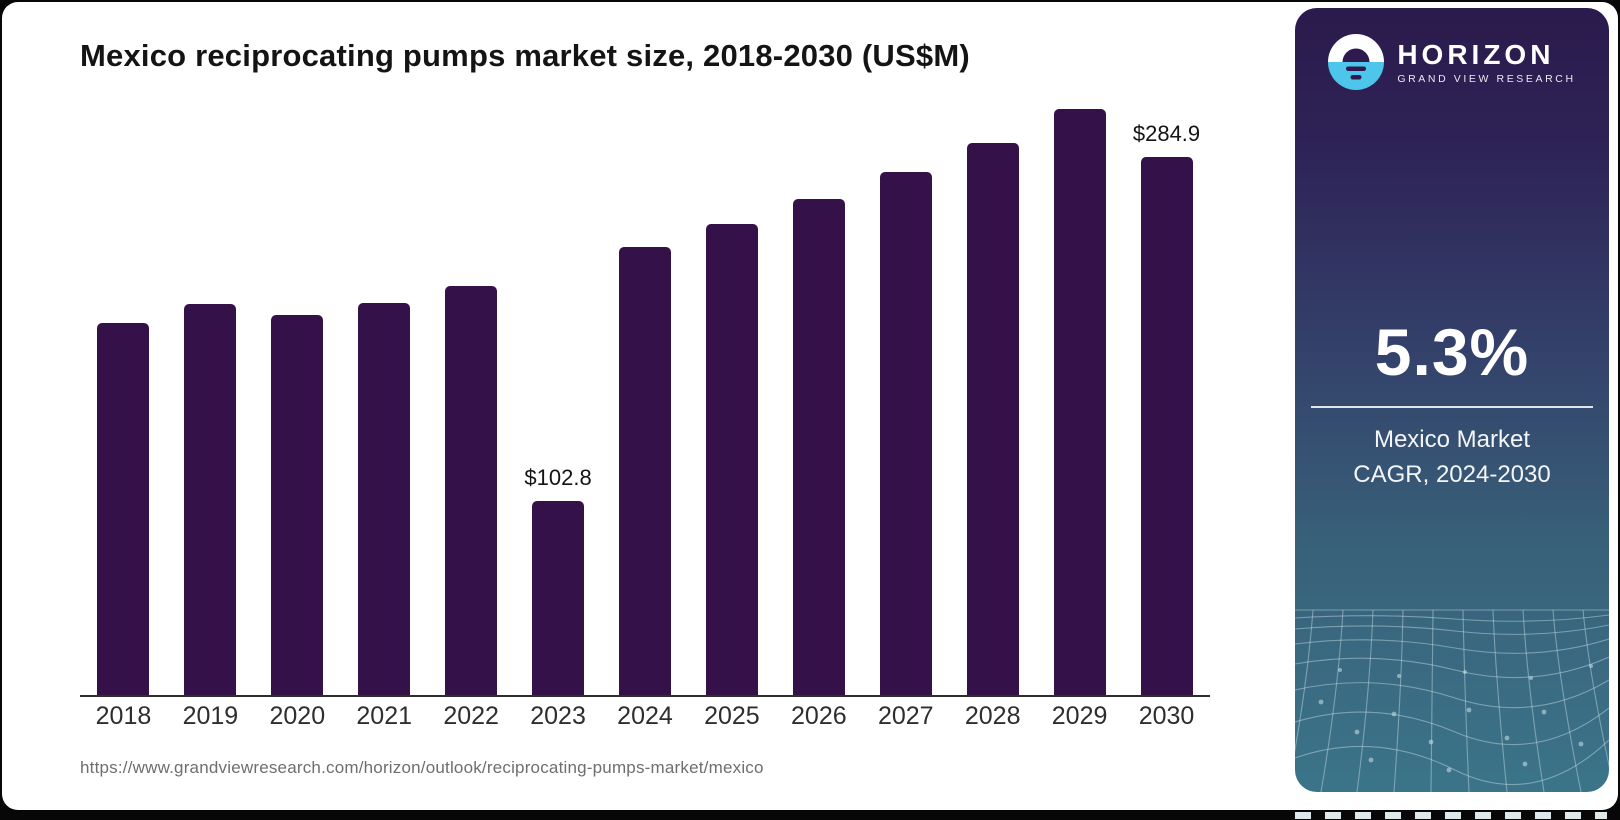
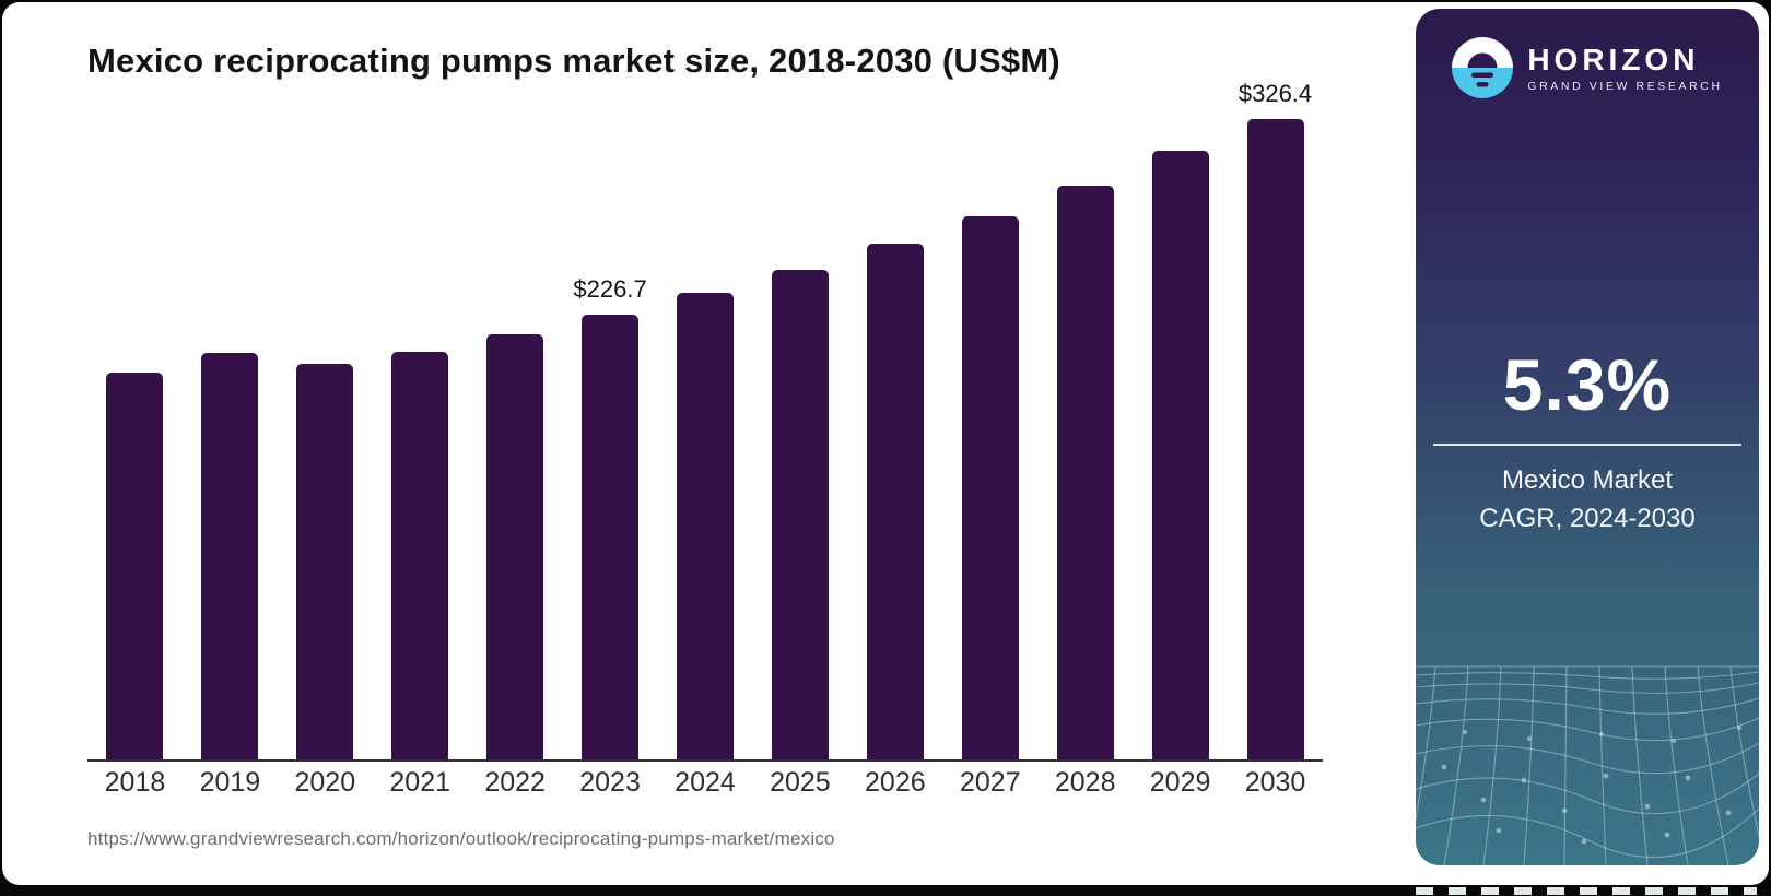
2023: $102.8 -> $226.7
2030: $284.9 -> $326.4
